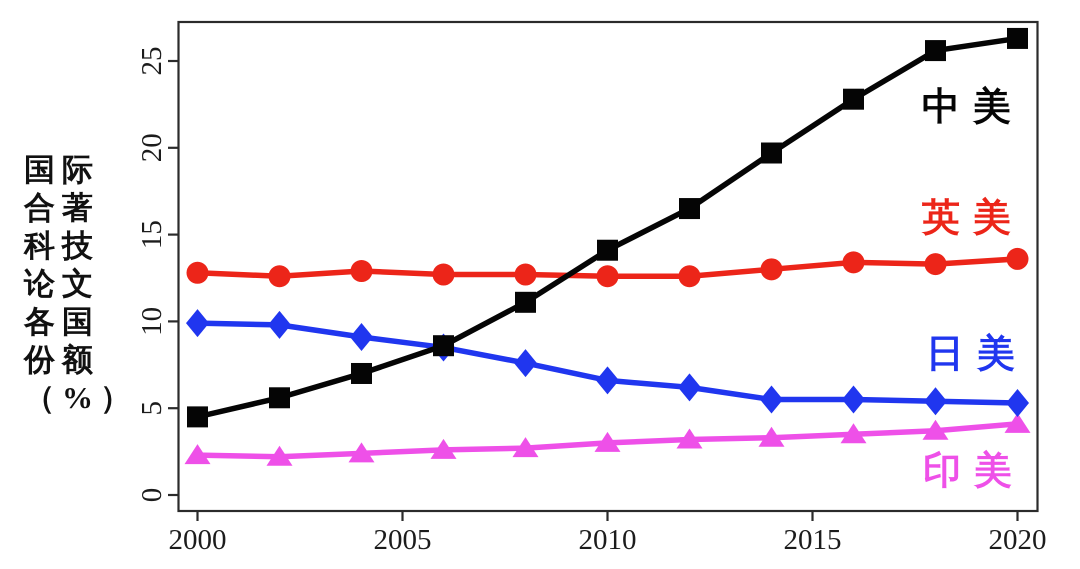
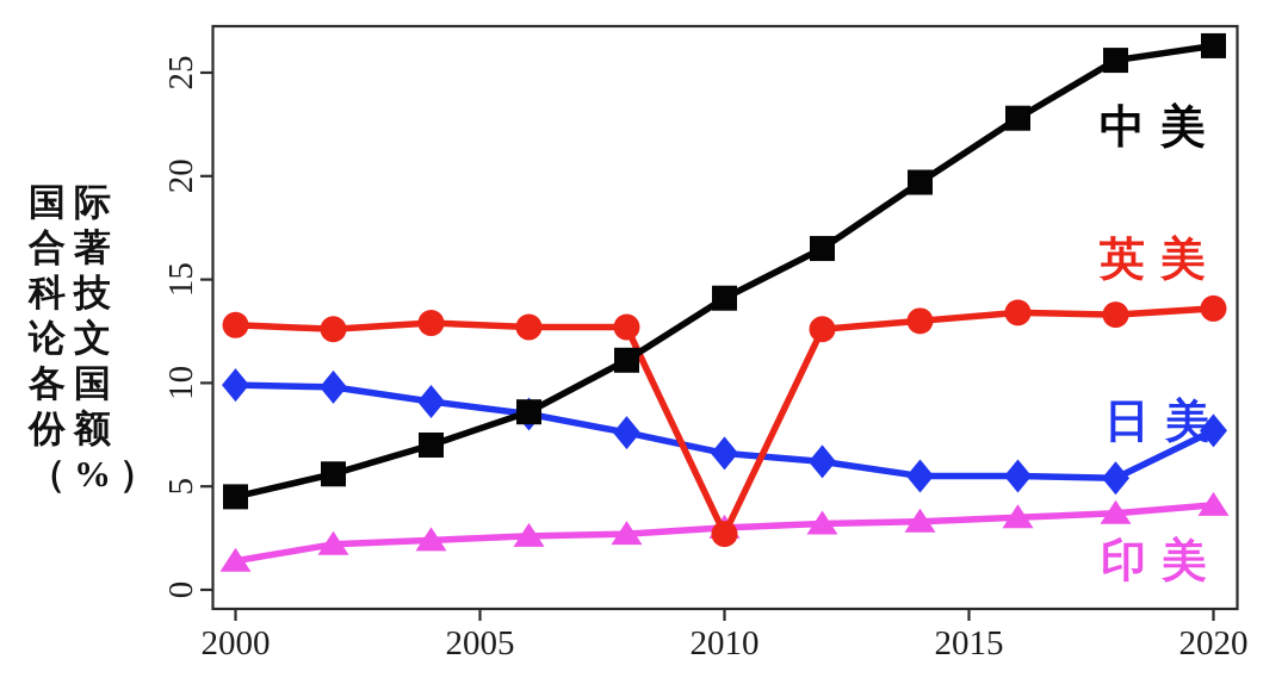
印美/2000: 2.3 -> 1.4
英美/2010: 12.6 -> 2.7
日美/2020: 5.3 -> 7.7
